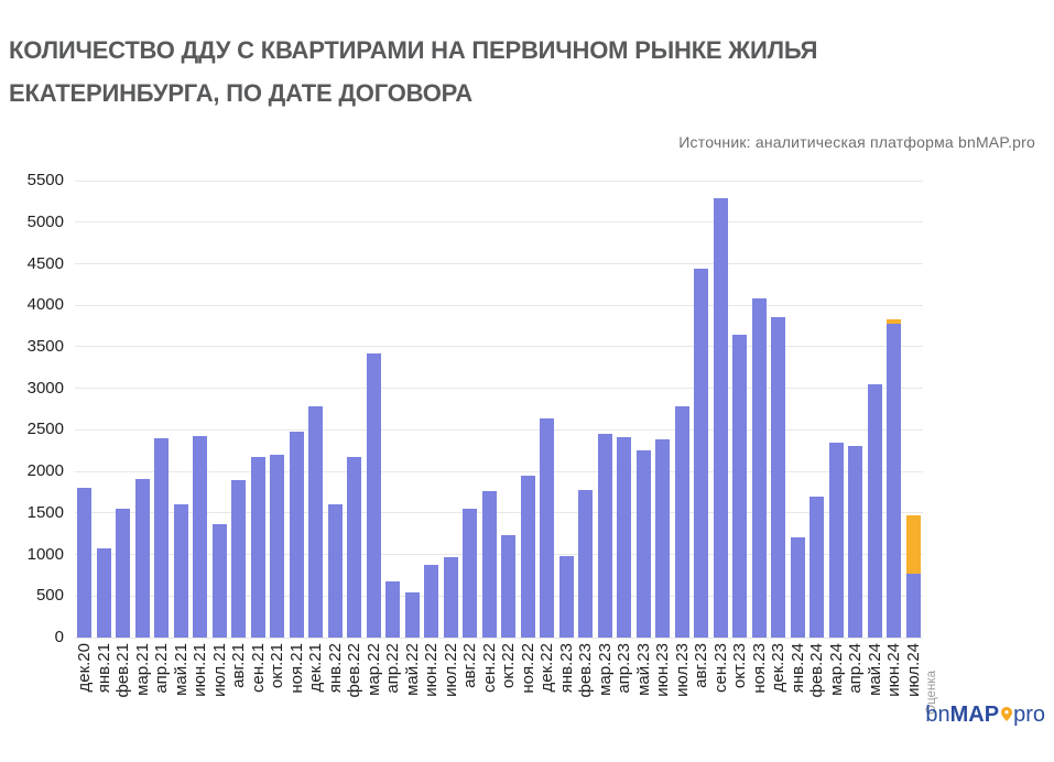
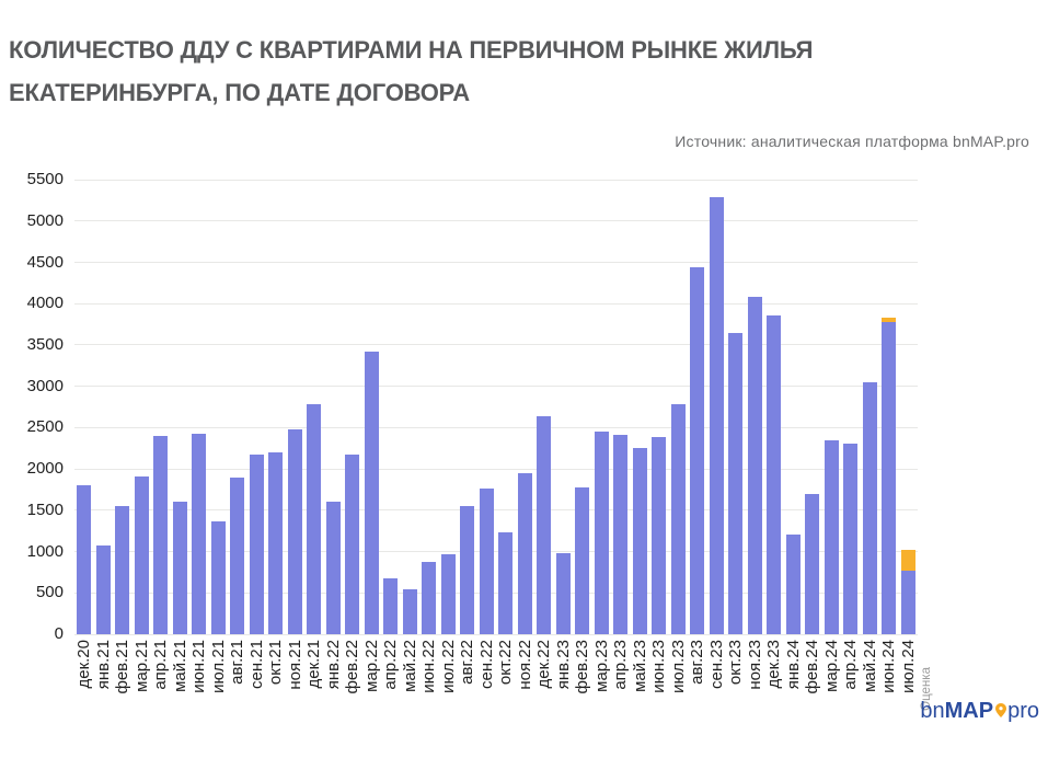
Оценка/июл.24: 700 -> 200
